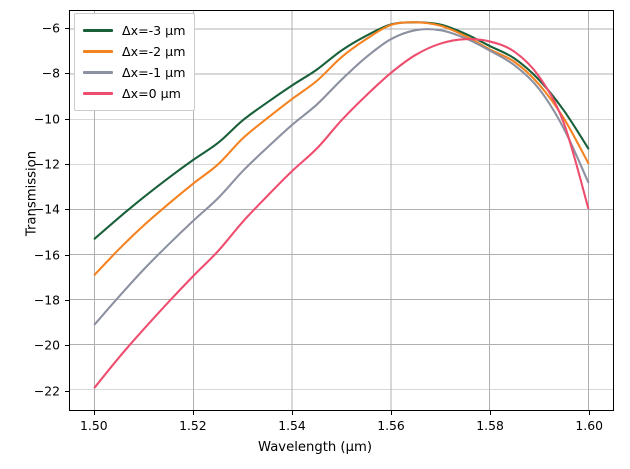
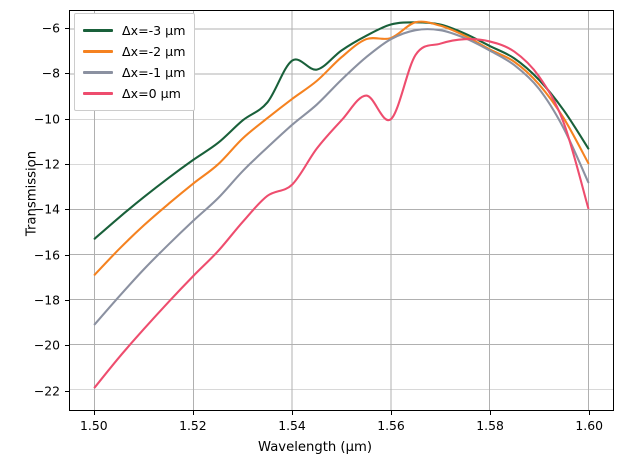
Δx=-3 μm/1.54: -8.5 -> -7.4
Δx=0 μm/1.54: -12.3 -> -12.9
Δx=-2 μm/1.56: -5.8 -> -6.4
Δx=0 μm/1.56: -8.0 -> -10.0
